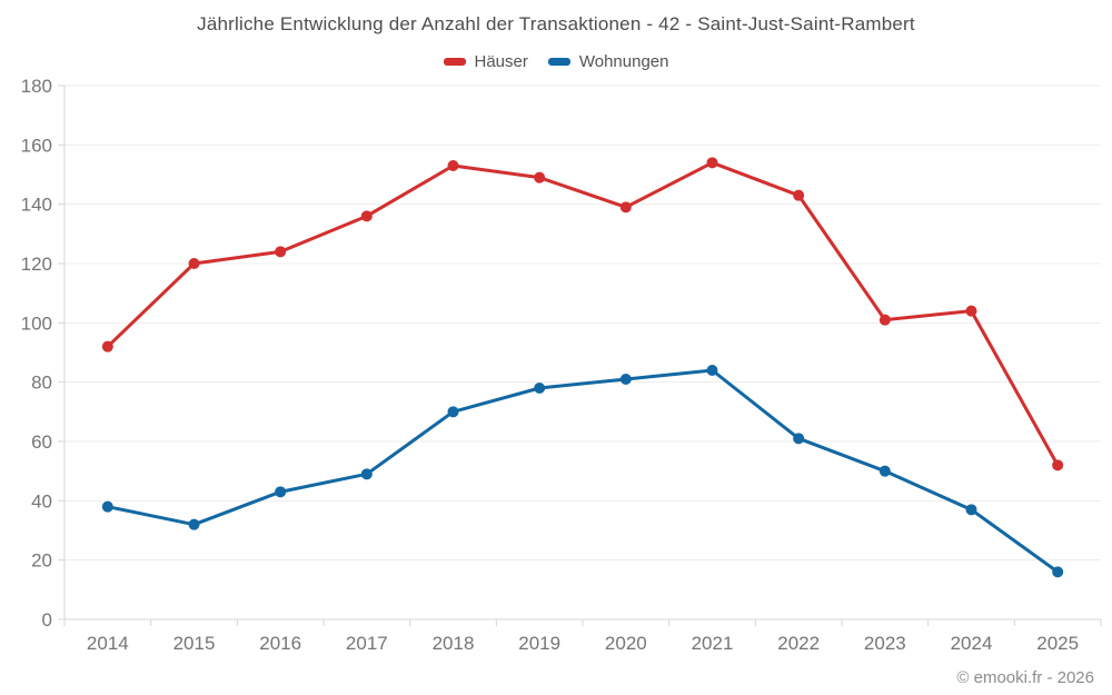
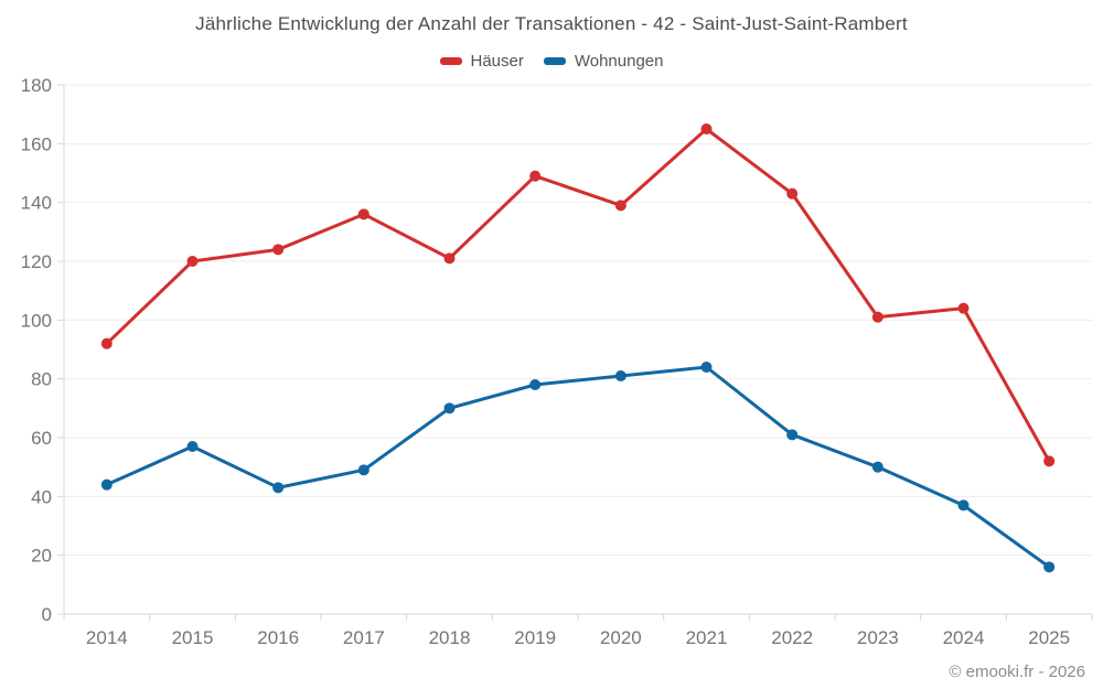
Wohnungen/2014: 38 -> 44
Wohnungen/2015: 32 -> 57
Häuser/2018: 153 -> 121
Häuser/2021: 154 -> 165
